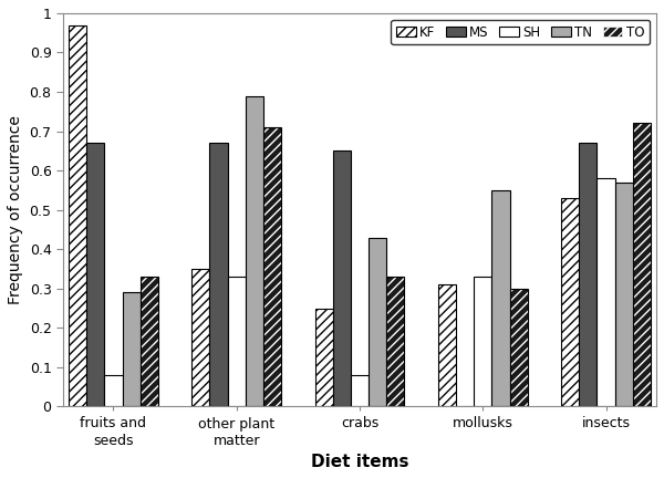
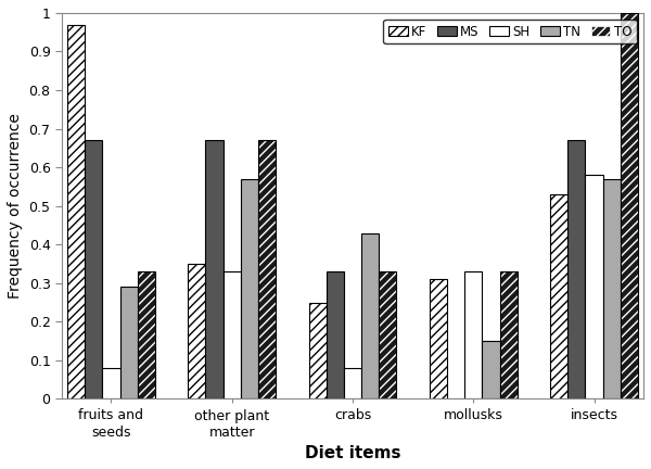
TN/other plant matter: 0.79 -> 0.57
TO/other plant matter: 0.71 -> 0.67
MS/crabs: 0.65 -> 0.33
TN/mollusks: 0.55 -> 0.15
TO/mollusks: 0.30 -> 0.33
TO/insects: 0.72 -> 1.00
